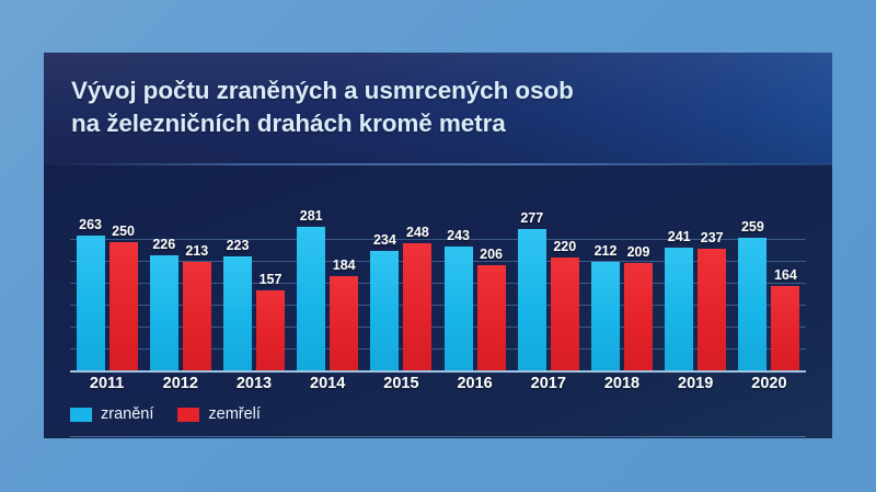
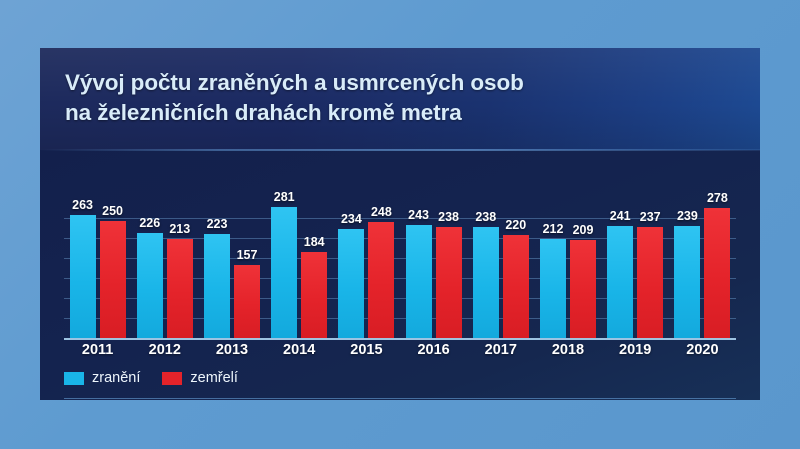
zemřelí/2016: 206 -> 238
zranění/2017: 277 -> 238
zranění/2020: 259 -> 239
zemřelí/2020: 164 -> 278
